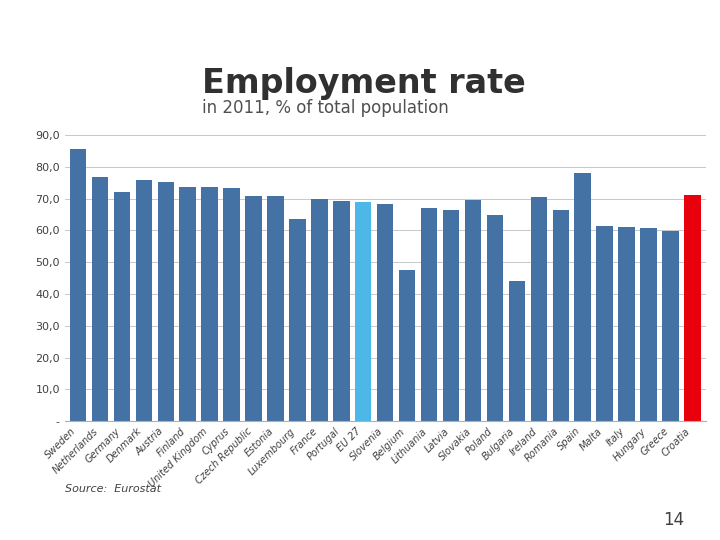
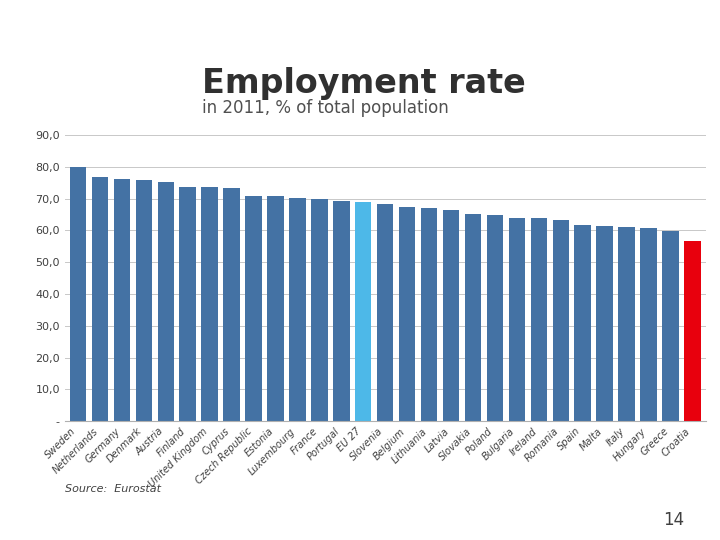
Sweden: 85,5 -> 79,9
Germany: 72,0 -> 76,3
Luxembourg: 63,5 -> 70,1
Belgium: 47,5 -> 67,3
Slovakia: 69,5 -> 65,1
Bulgaria: 44,0 -> 63,9
Ireland: 70,5 -> 63,8
Romania: 66,5 -> 63,3
Spain: 78,0 -> 61,6
Croatia: 71,0 -> 56,8
